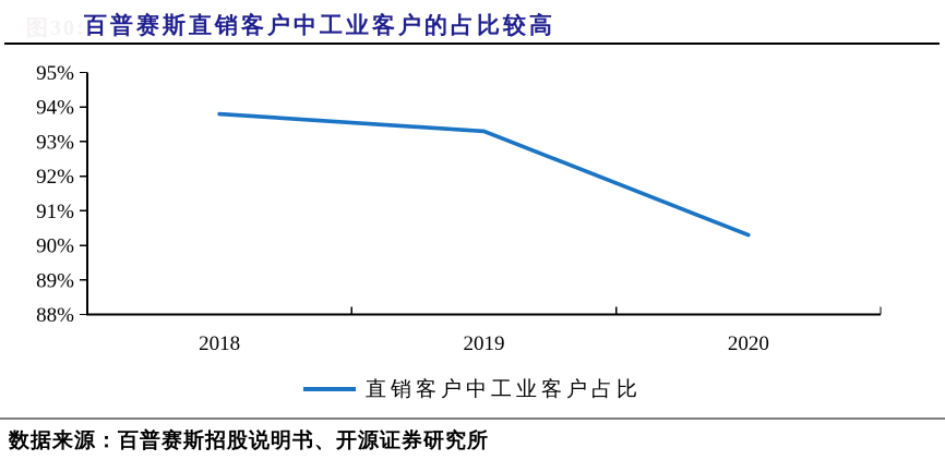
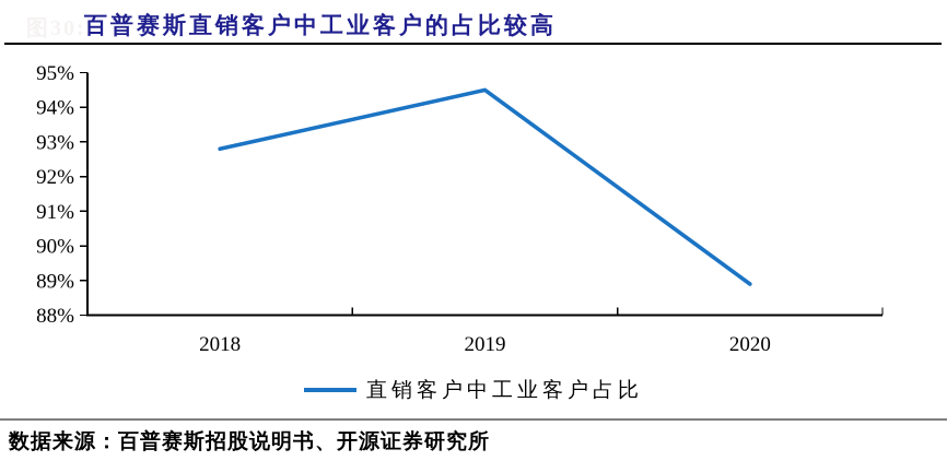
2018: 93.8% -> 92.8%
2019: 93.3% -> 94.5%
2020: 90.3% -> 88.9%
